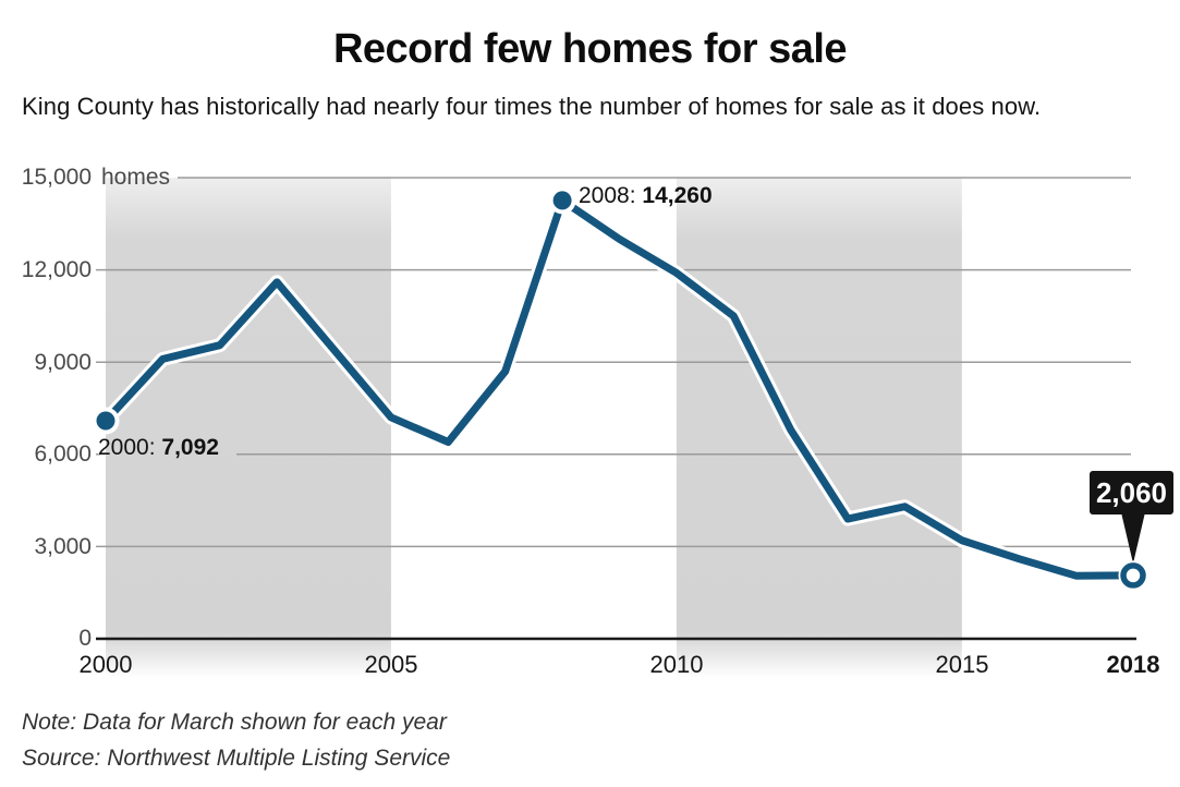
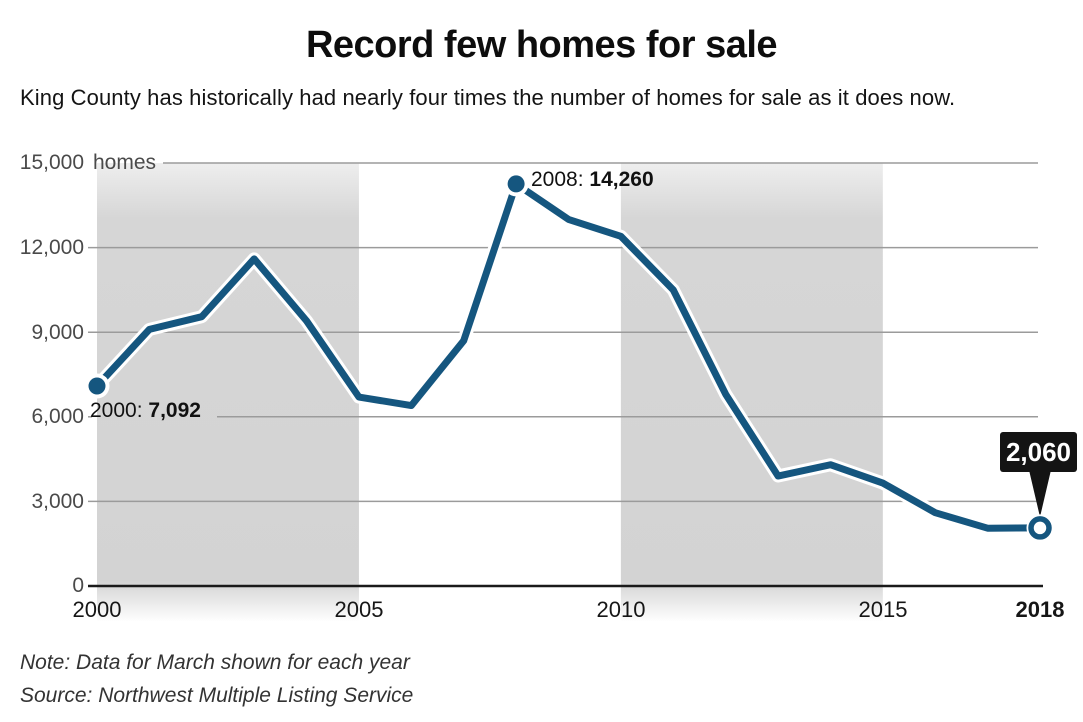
2005: 7200 -> 6700
2010: 11900 -> 12400
2015: 3200 -> 3600
